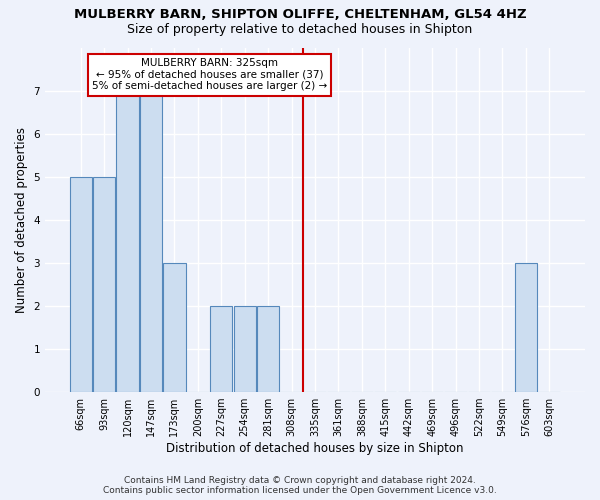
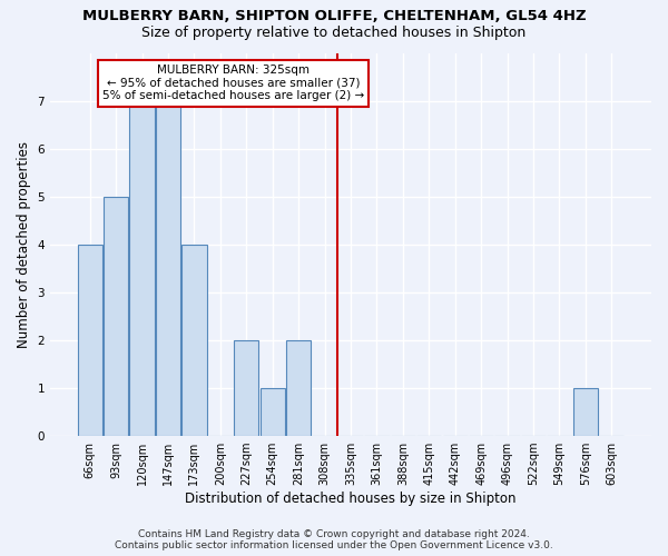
66sqm: 5 -> 4
173sqm: 3 -> 4
254sqm: 2 -> 1
576sqm: 3 -> 1
